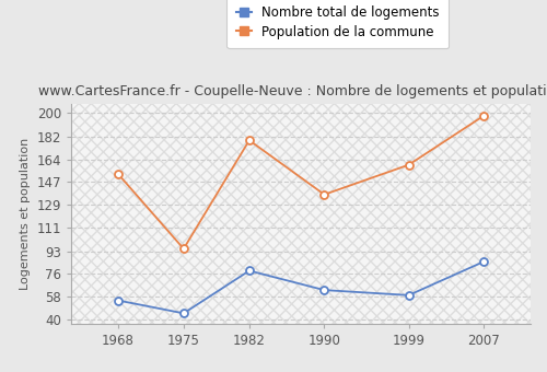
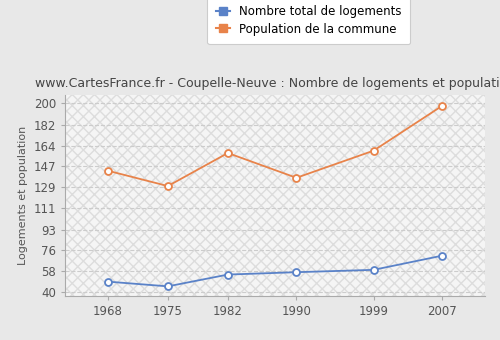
Nombre total de logements/1968: 55 -> 49
Population de la commune/1968: 153 -> 143
Population de la commune/1975: 95 -> 130
Nombre total de logements/1982: 78 -> 55
Population de la commune/1982: 179 -> 158
Nombre total de logements/1990: 63 -> 57
Nombre total de logements/2007: 85 -> 71
